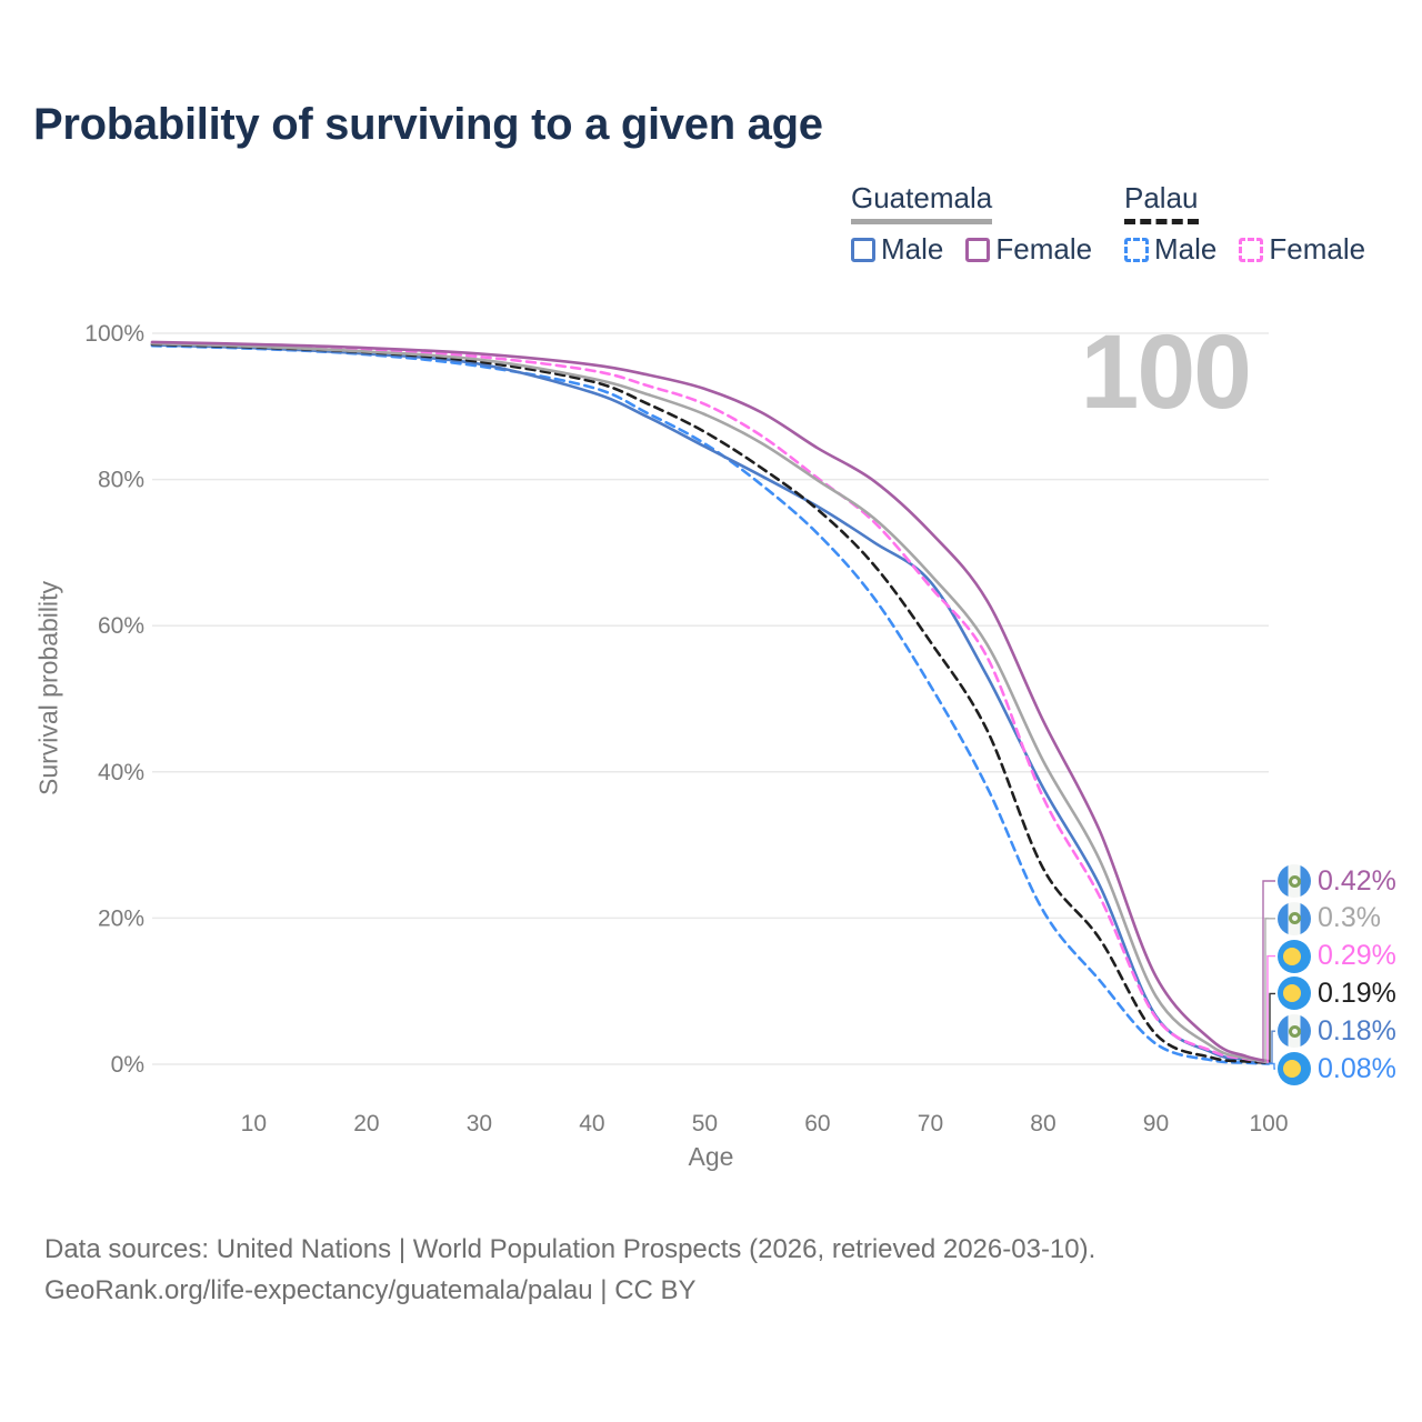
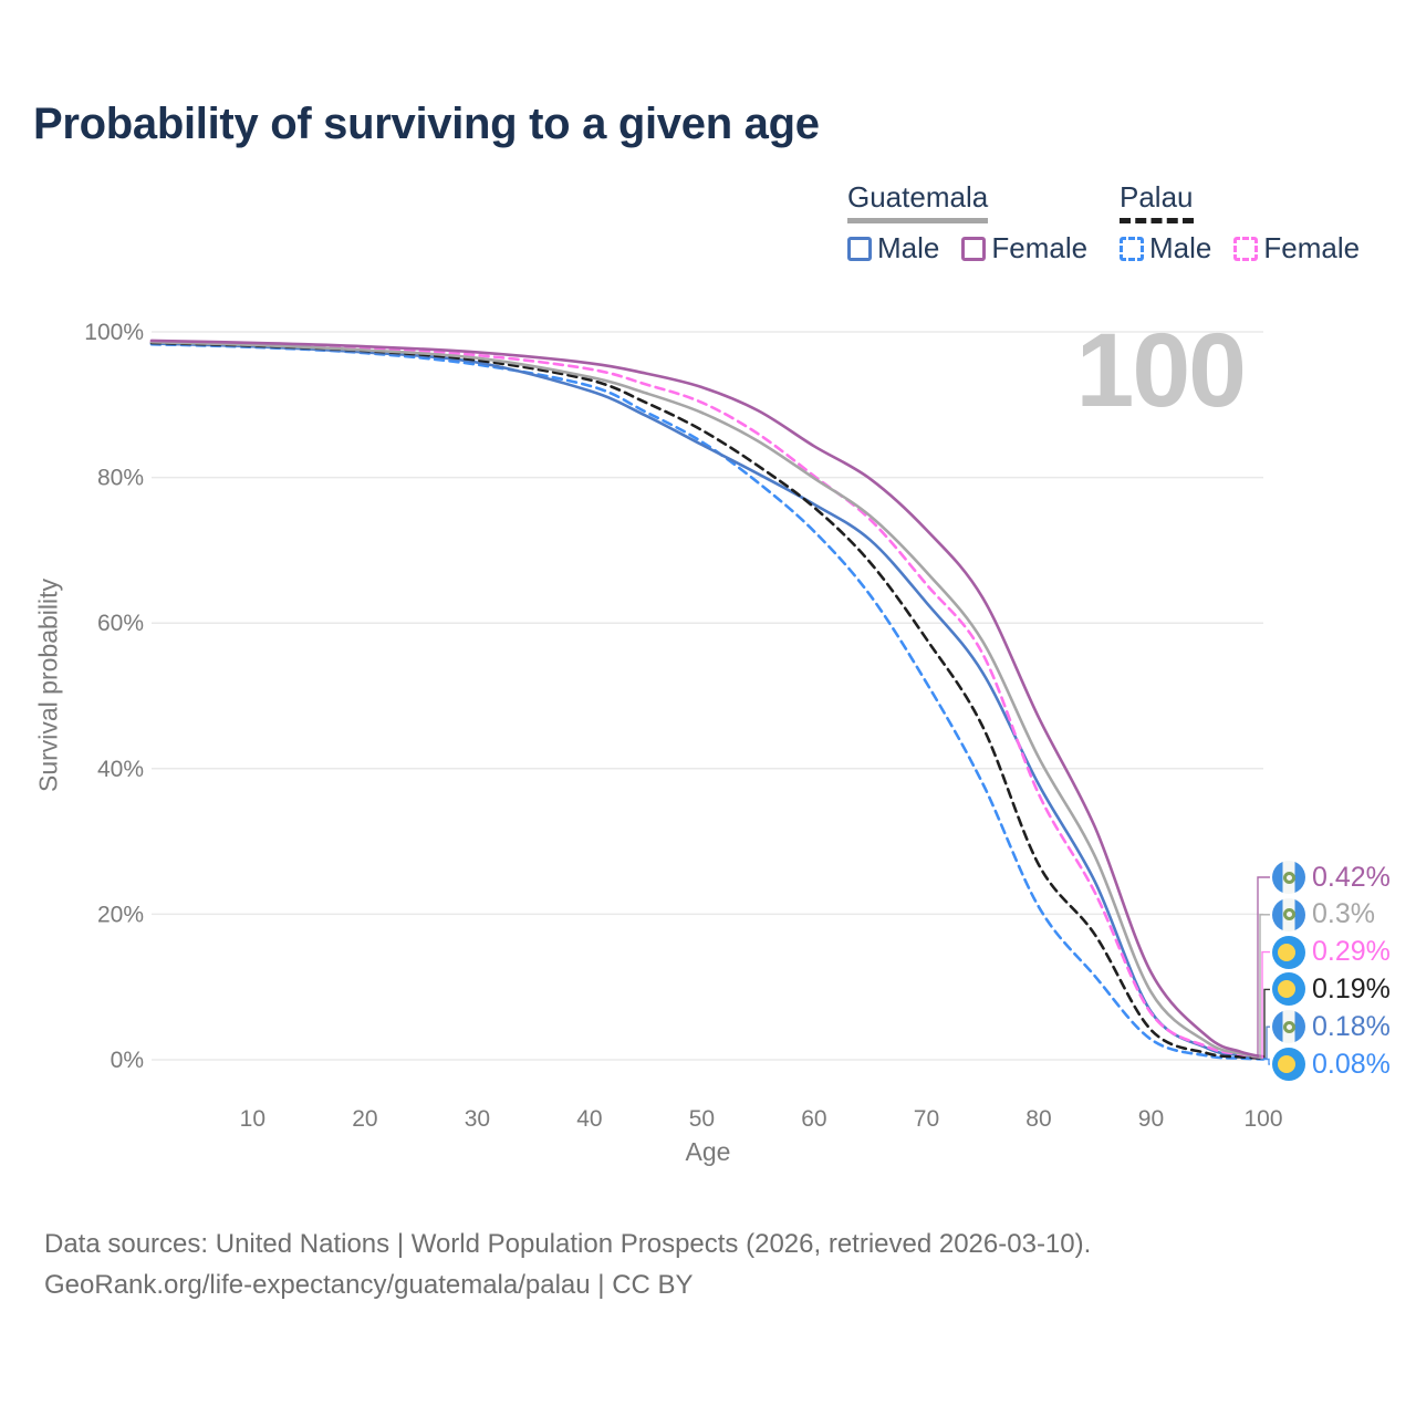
Guatemala Male/70: 66% -> 63%
